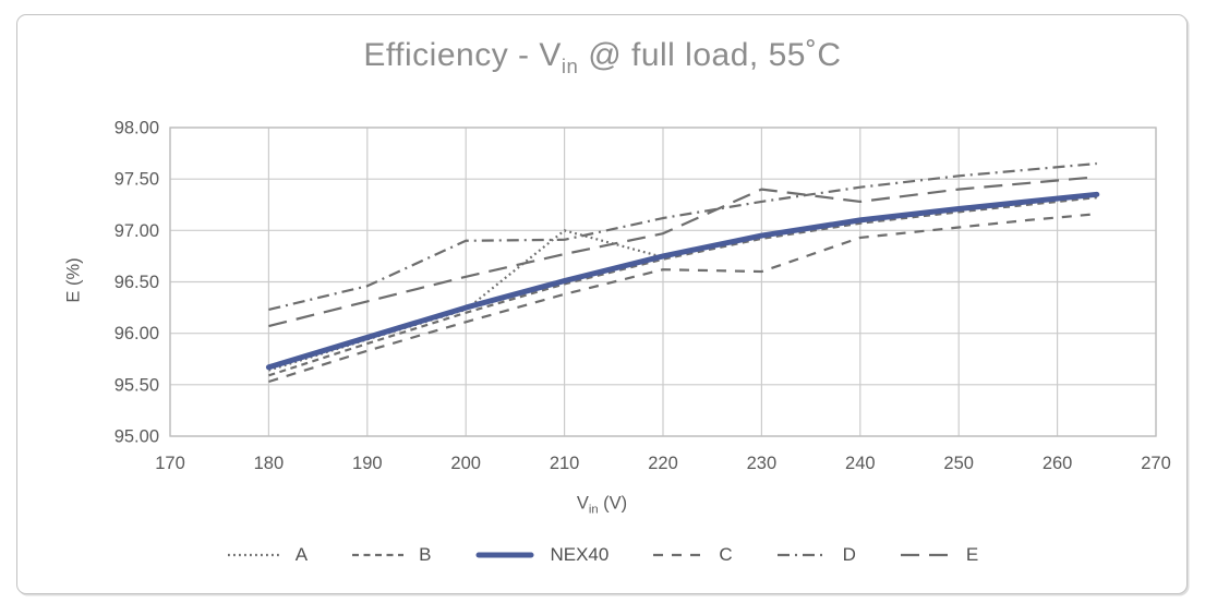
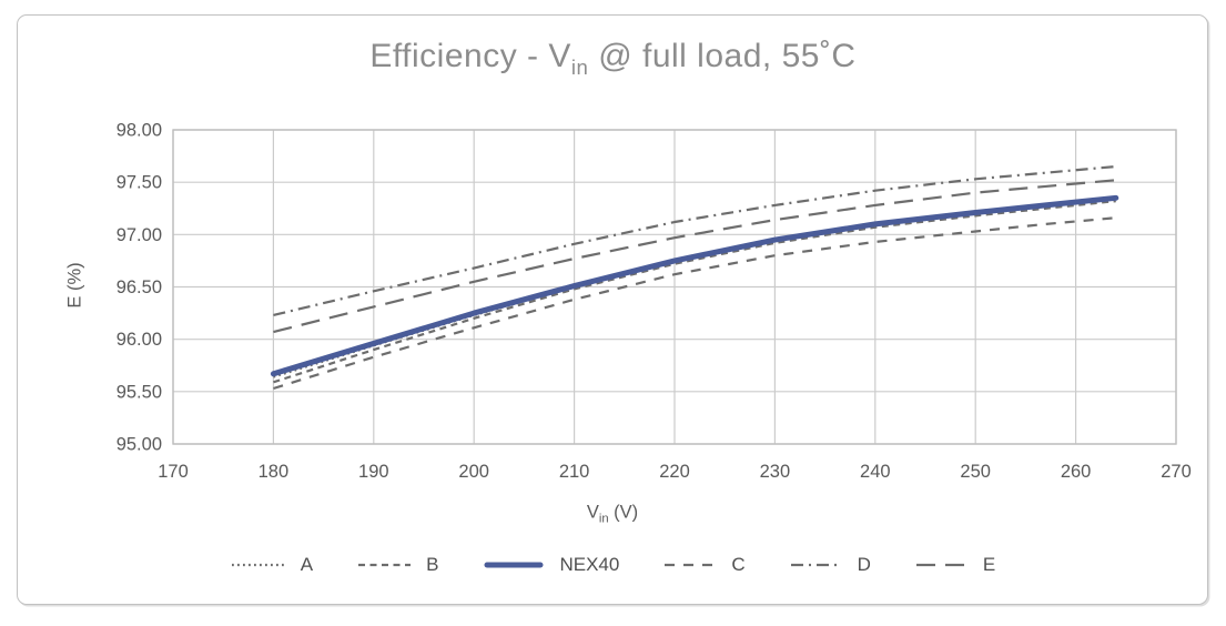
D/200: 96.9 -> 96.7
A/210: 97.0 -> 96.5
C/230: 96.6 -> 96.8
E/230: 97.4 -> 97.1
